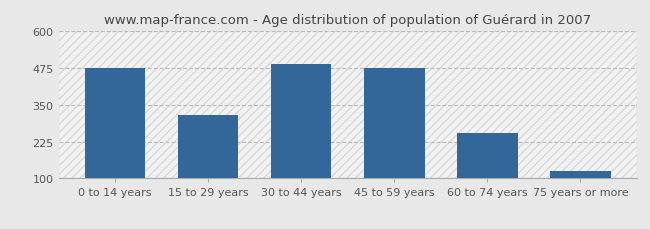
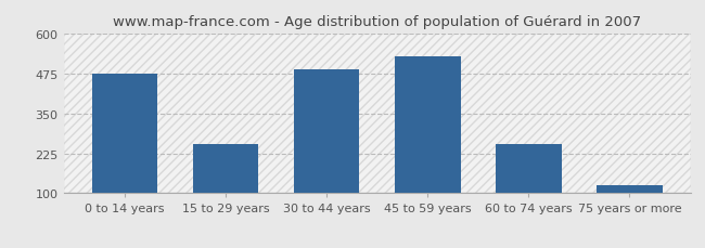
15 to 29 years: 315 -> 255
45 to 59 years: 475 -> 530
